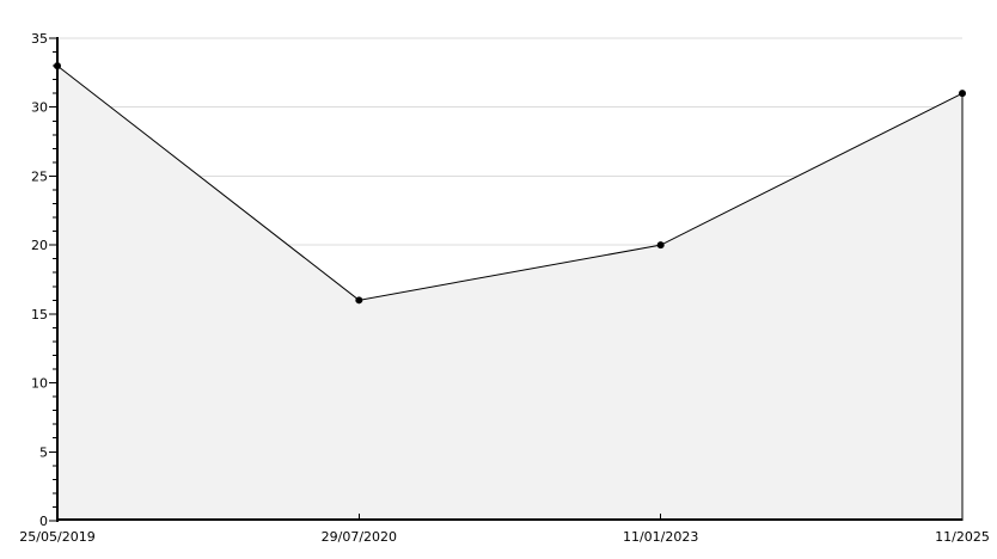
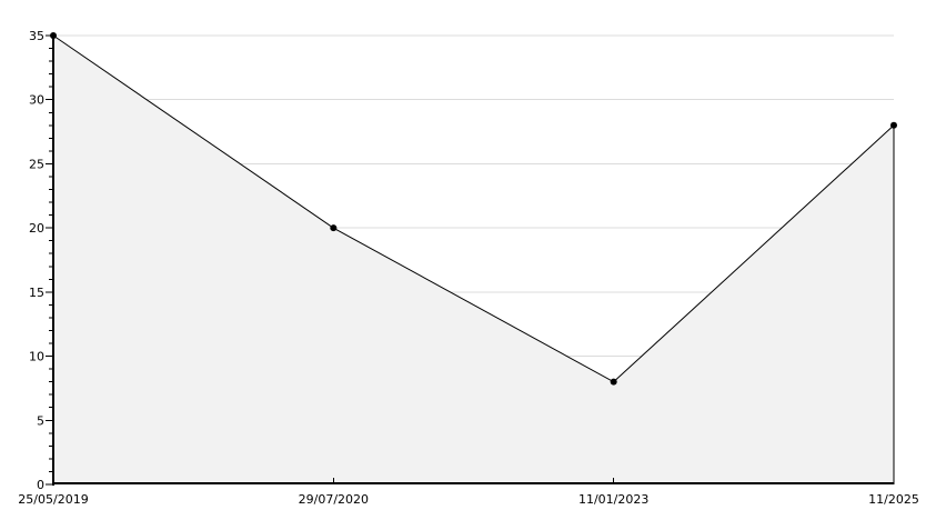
25/05/2019: 33 -> 35
29/07/2020: 16 -> 20
11/01/2023: 20 -> 8
11/2025: 31 -> 28
